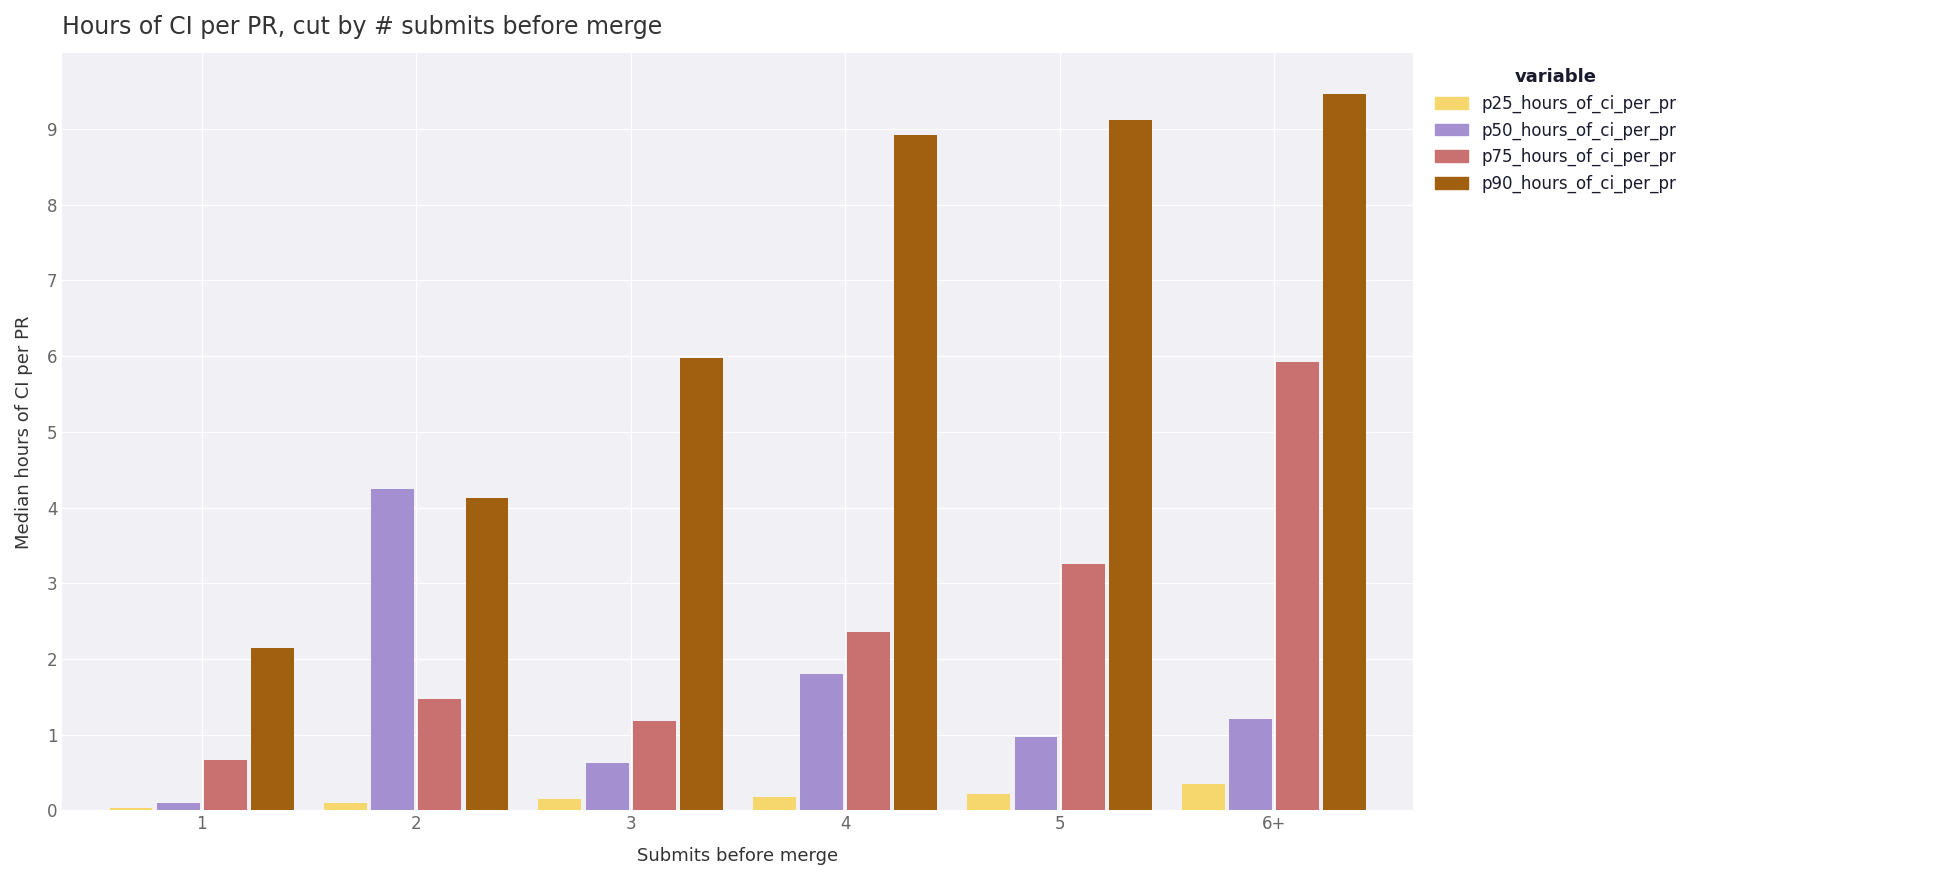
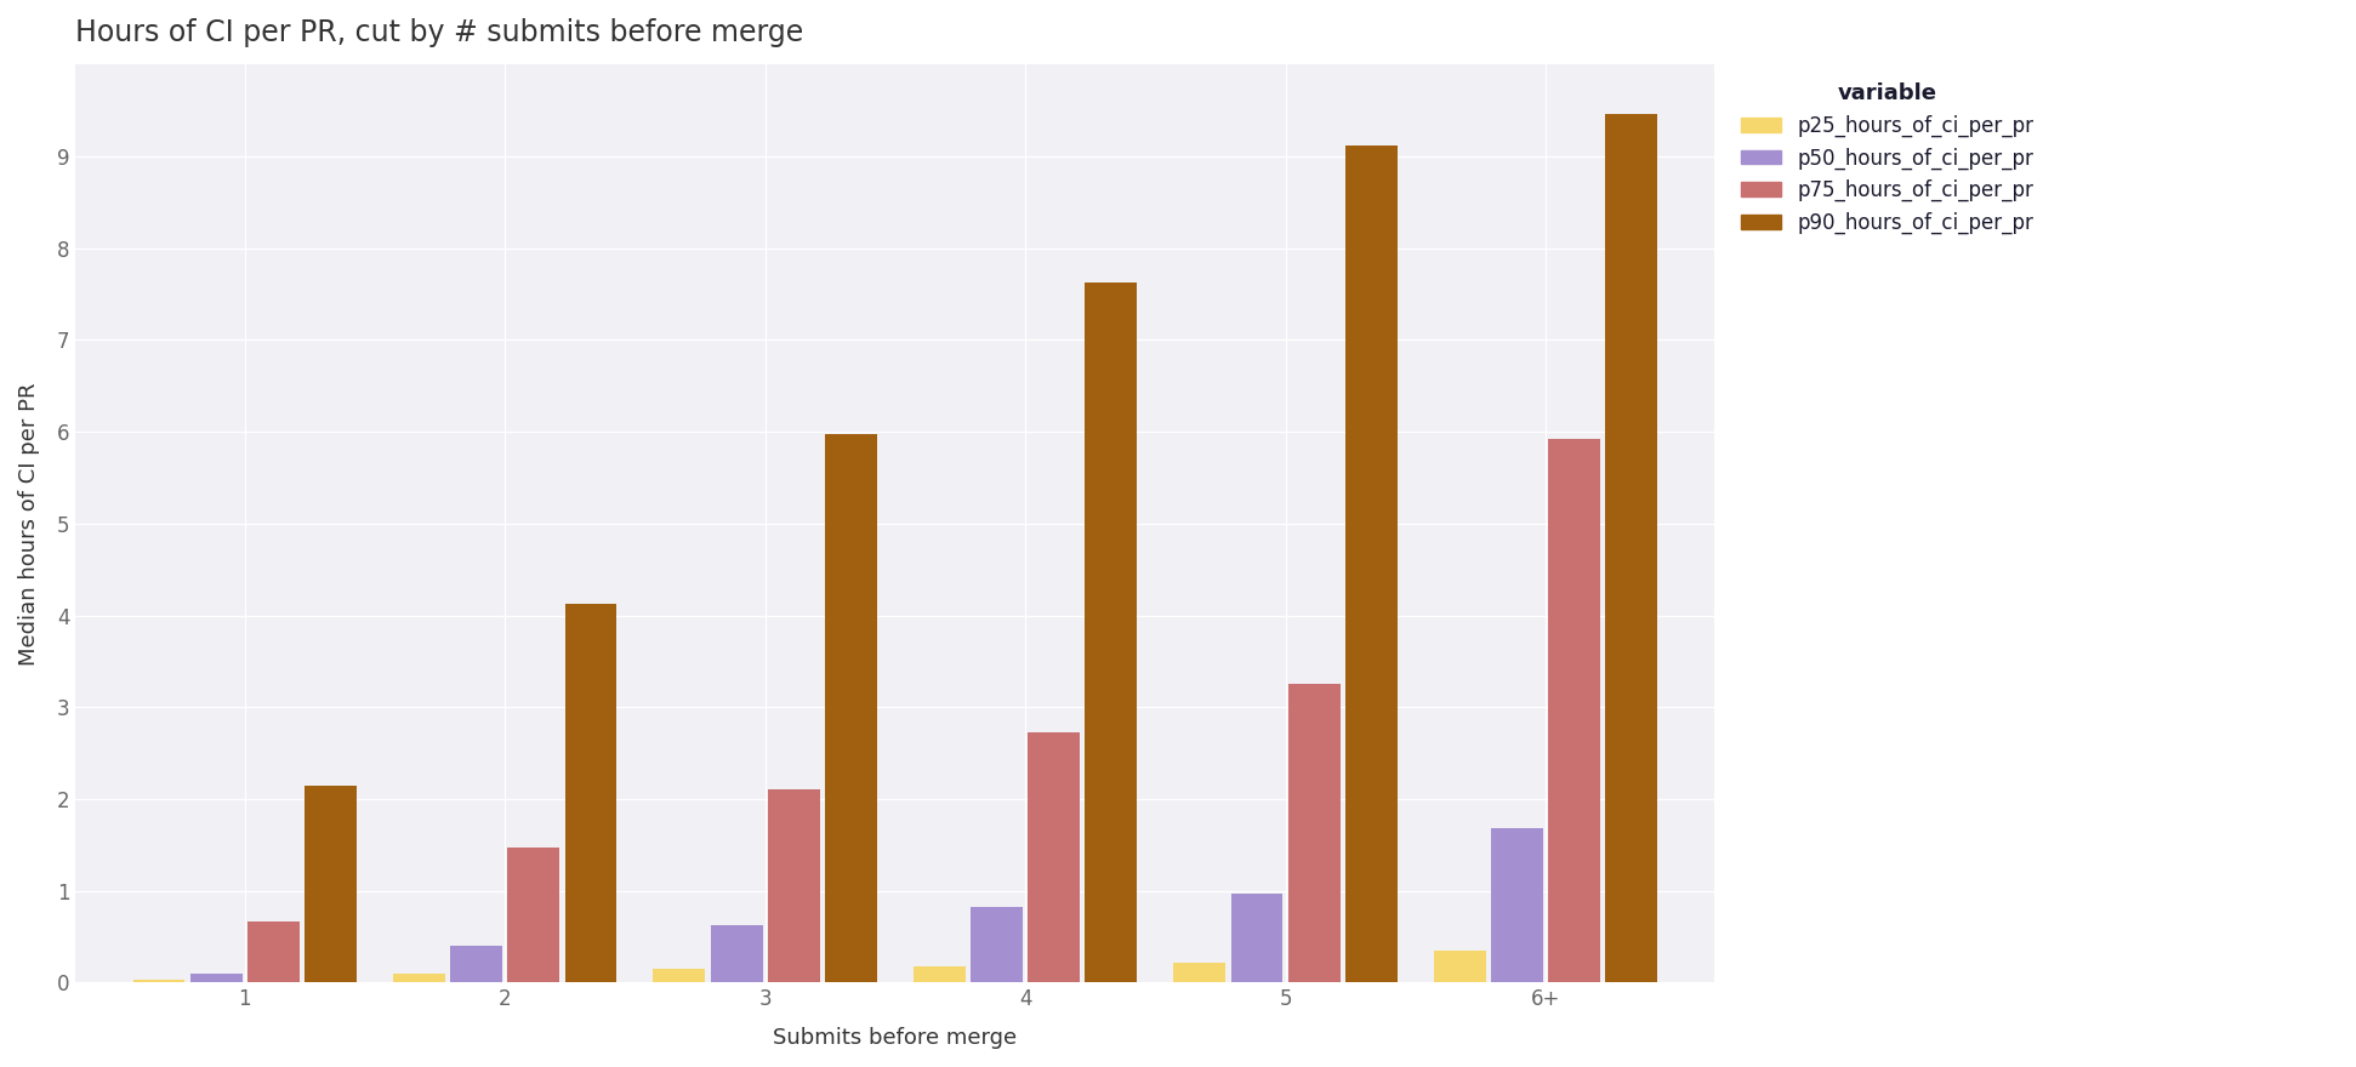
p50_hours_of_ci_per_pr/2: 4.24 -> 0.40
p75_hours_of_ci_per_pr/3: 1.18 -> 2.10
p50_hours_of_ci_per_pr/4: 1.80 -> 0.82
p75_hours_of_ci_per_pr/4: 2.36 -> 2.73
p90_hours_of_ci_per_pr/4: 8.92 -> 7.63
p50_hours_of_ci_per_pr/6+: 1.20 -> 1.68
